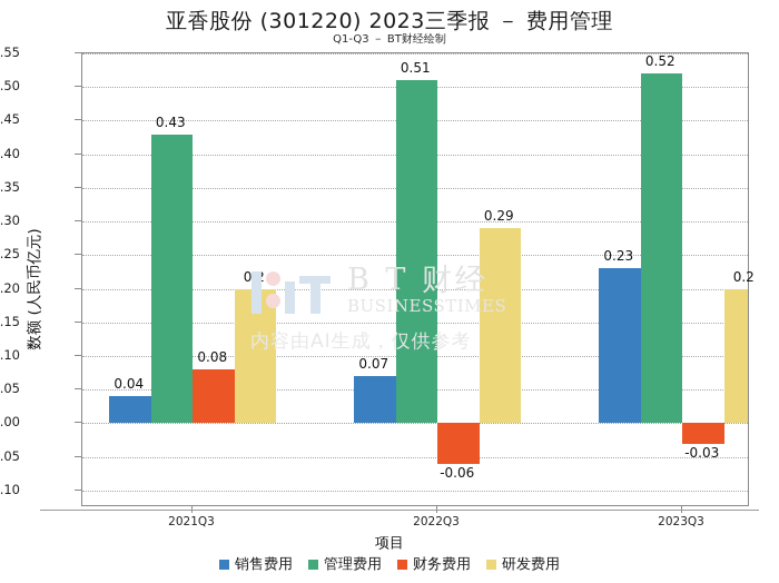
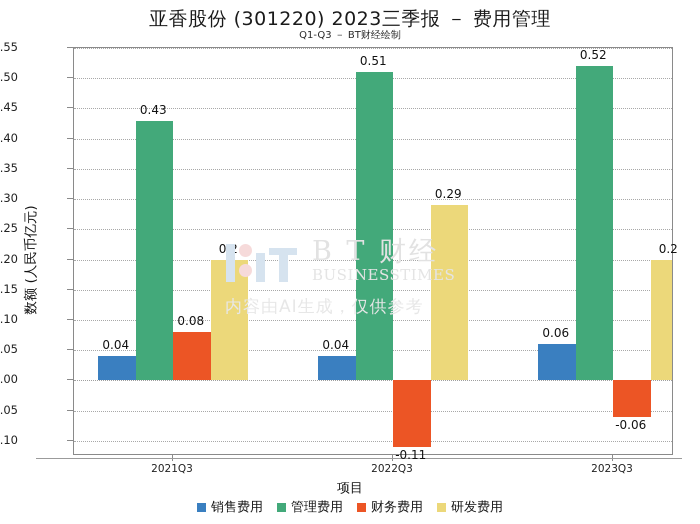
销售费用/2022Q3: 0.07 -> 0.04
财务费用/2022Q3: -0.06 -> -0.11
销售费用/2023Q3: 0.23 -> 0.06
财务费用/2023Q3: -0.03 -> -0.06
